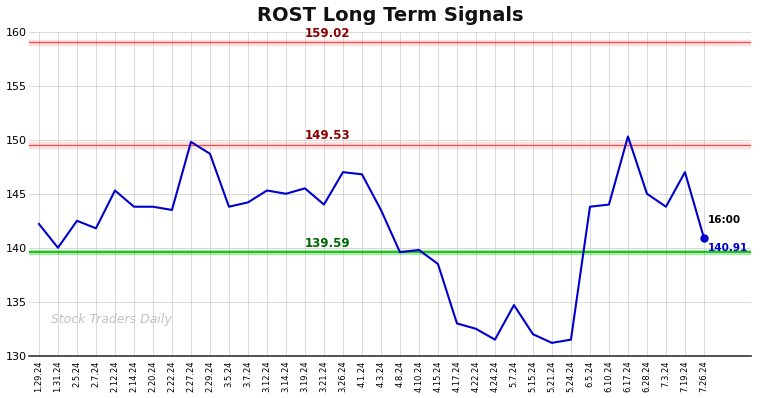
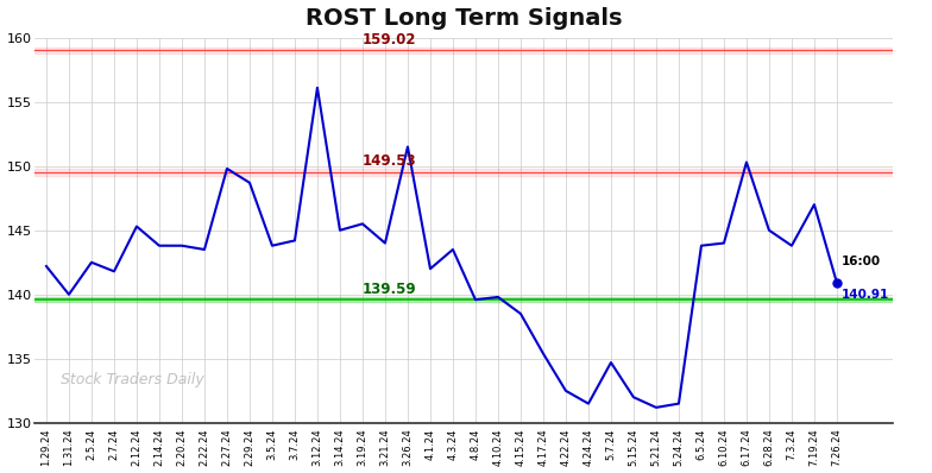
3.12.24: 145.3 -> 156.1
3.26.24: 147.0 -> 151.5
4.1.24: 146.8 -> 142.0
4.17.24: 133.0 -> 135.4
